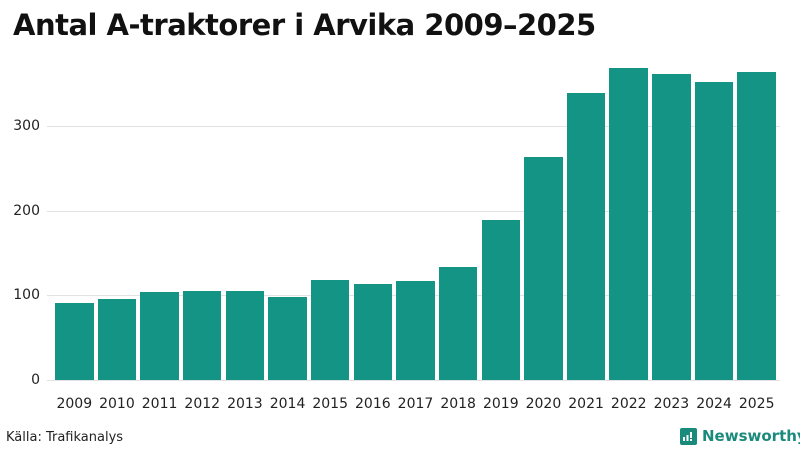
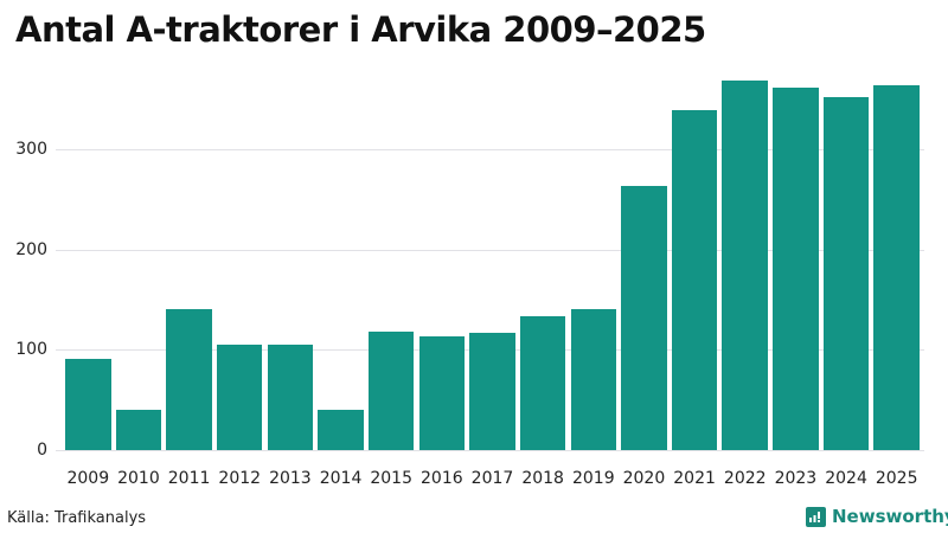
2010: 100 -> 40
2011: 100 -> 140
2014: 100 -> 40
2019: 190 -> 140
